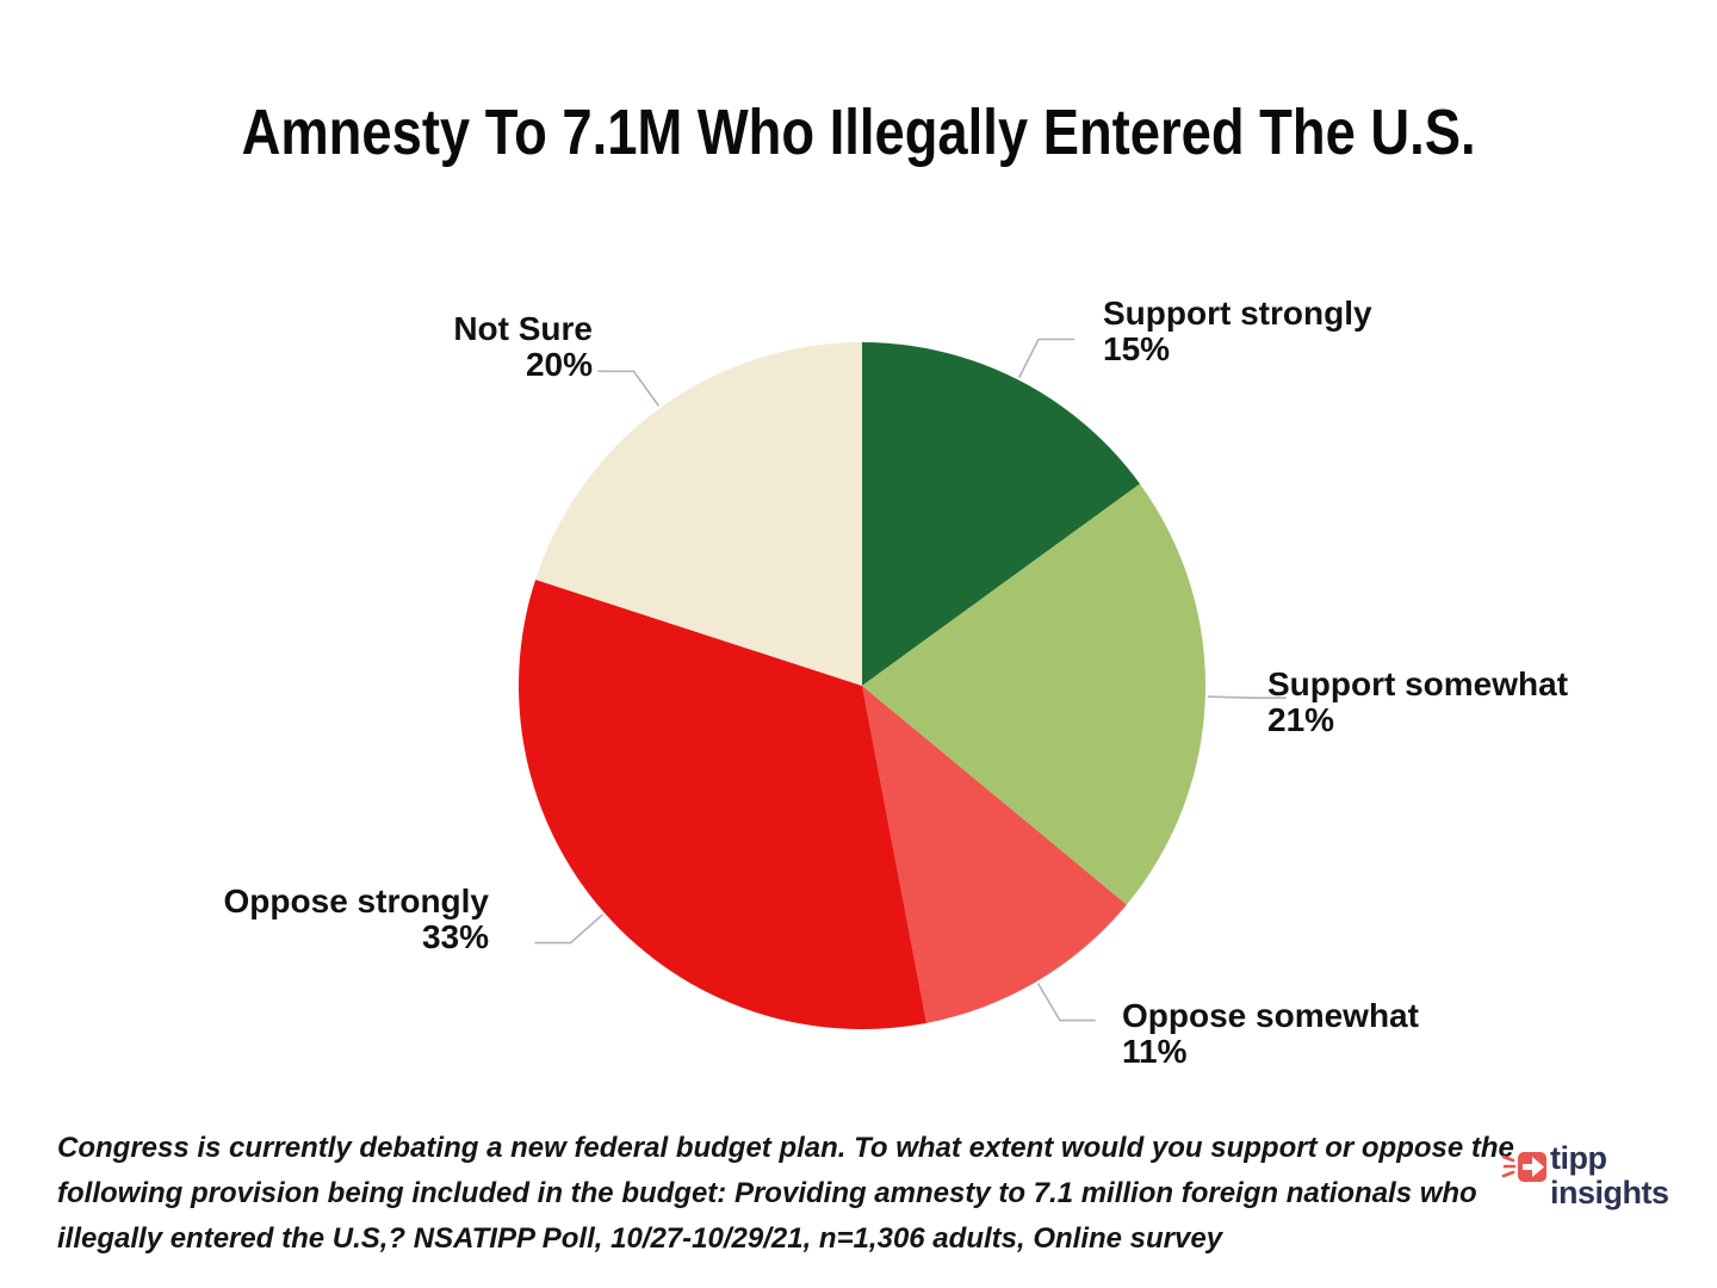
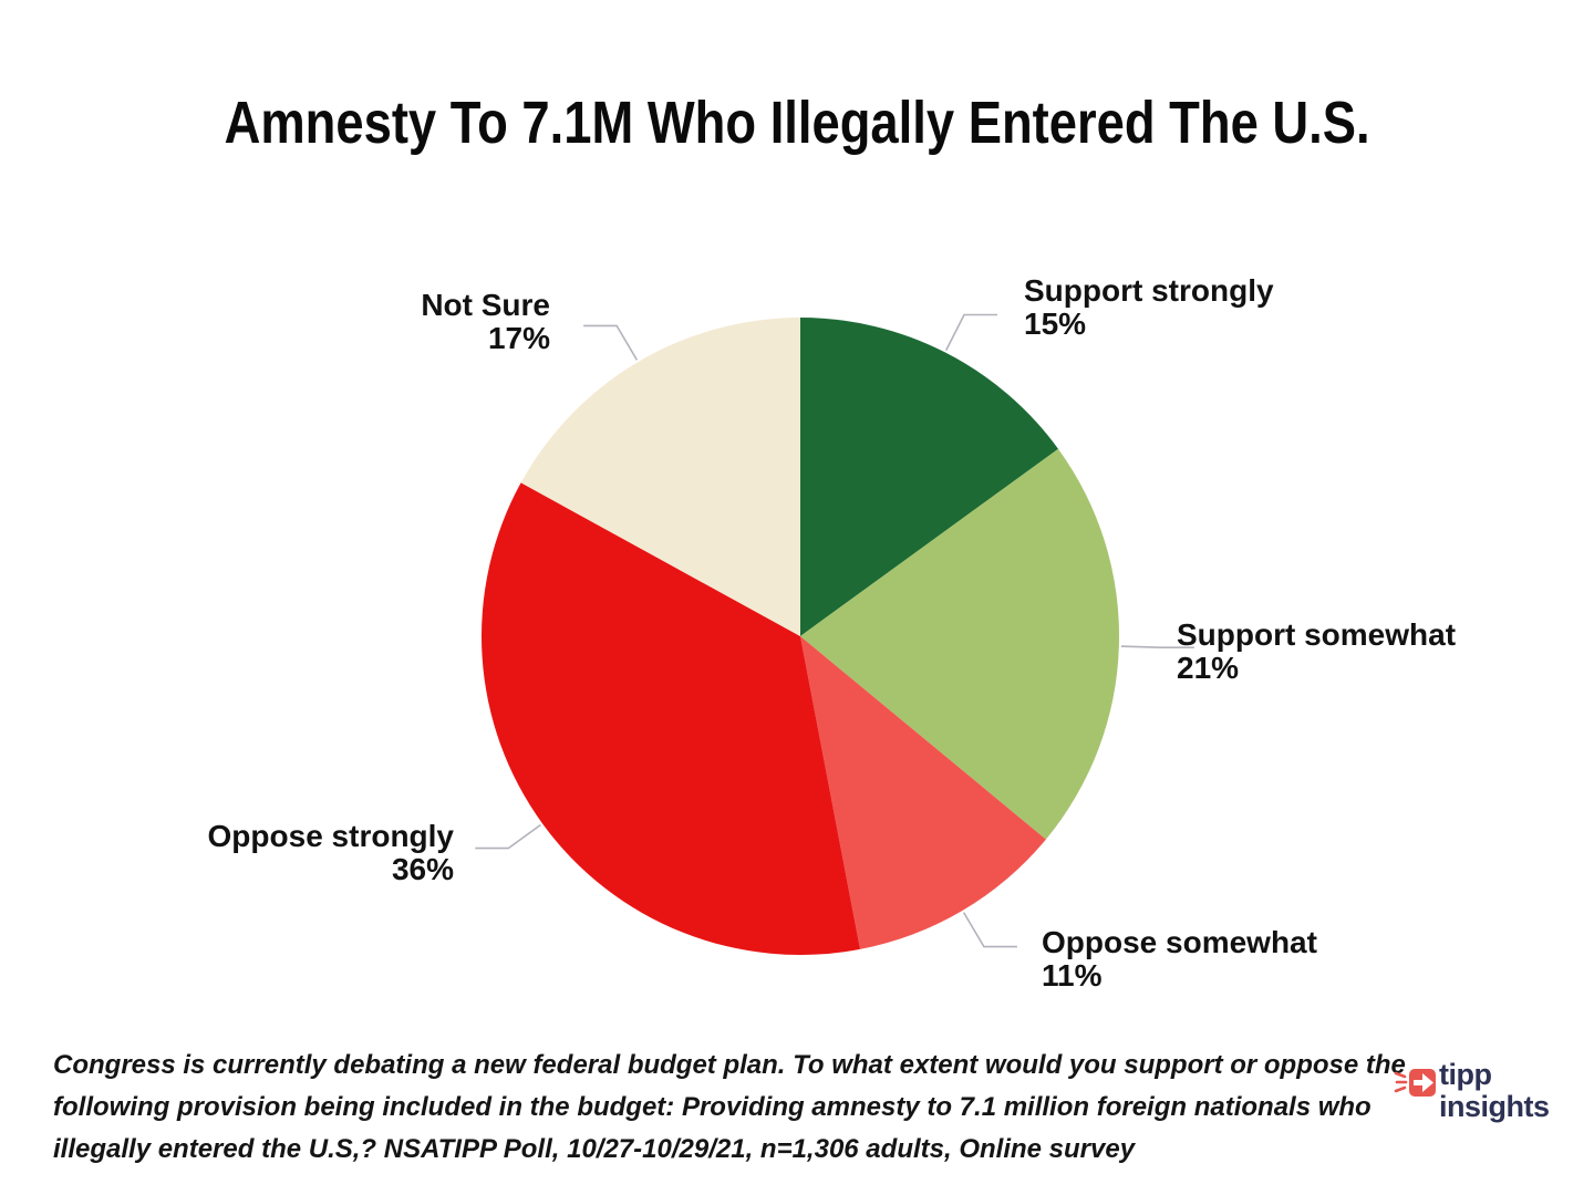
Oppose strongly: 33% -> 36%
Not Sure: 20% -> 17%
